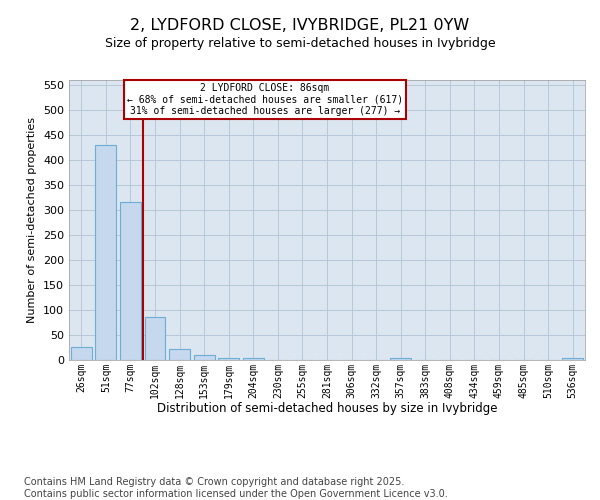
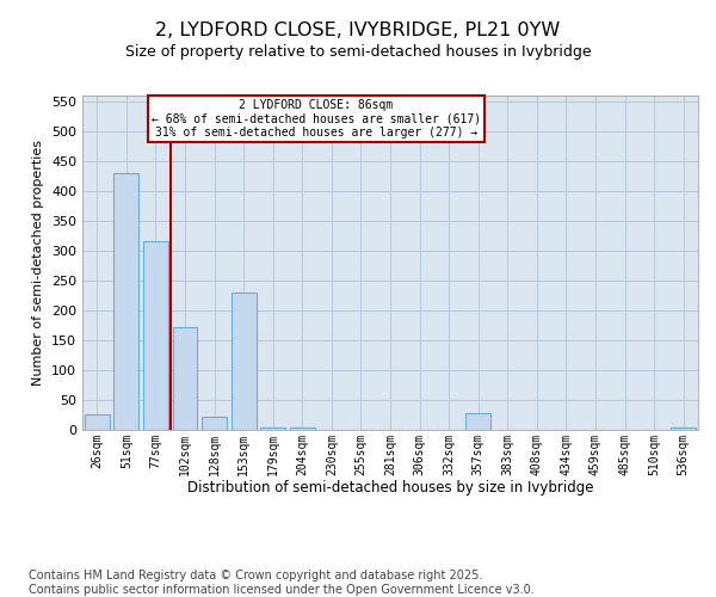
102sqm: 86 -> 172
153sqm: 10 -> 230
357sqm: 4 -> 28
